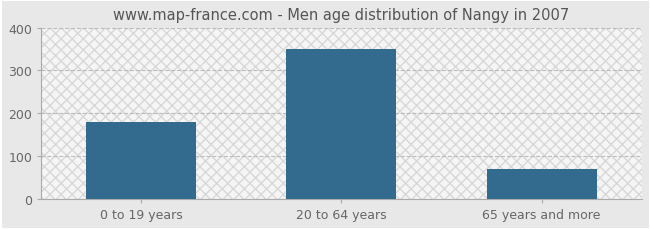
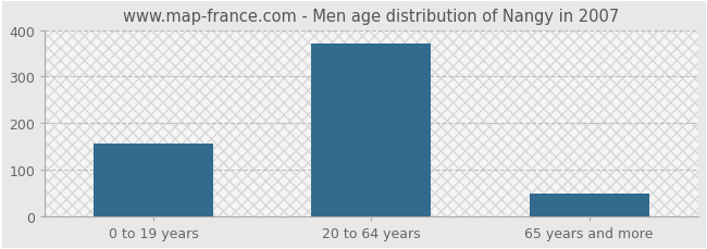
0 to 19 years: 180 -> 155
20 to 64 years: 350 -> 370
65 years and more: 70 -> 48
